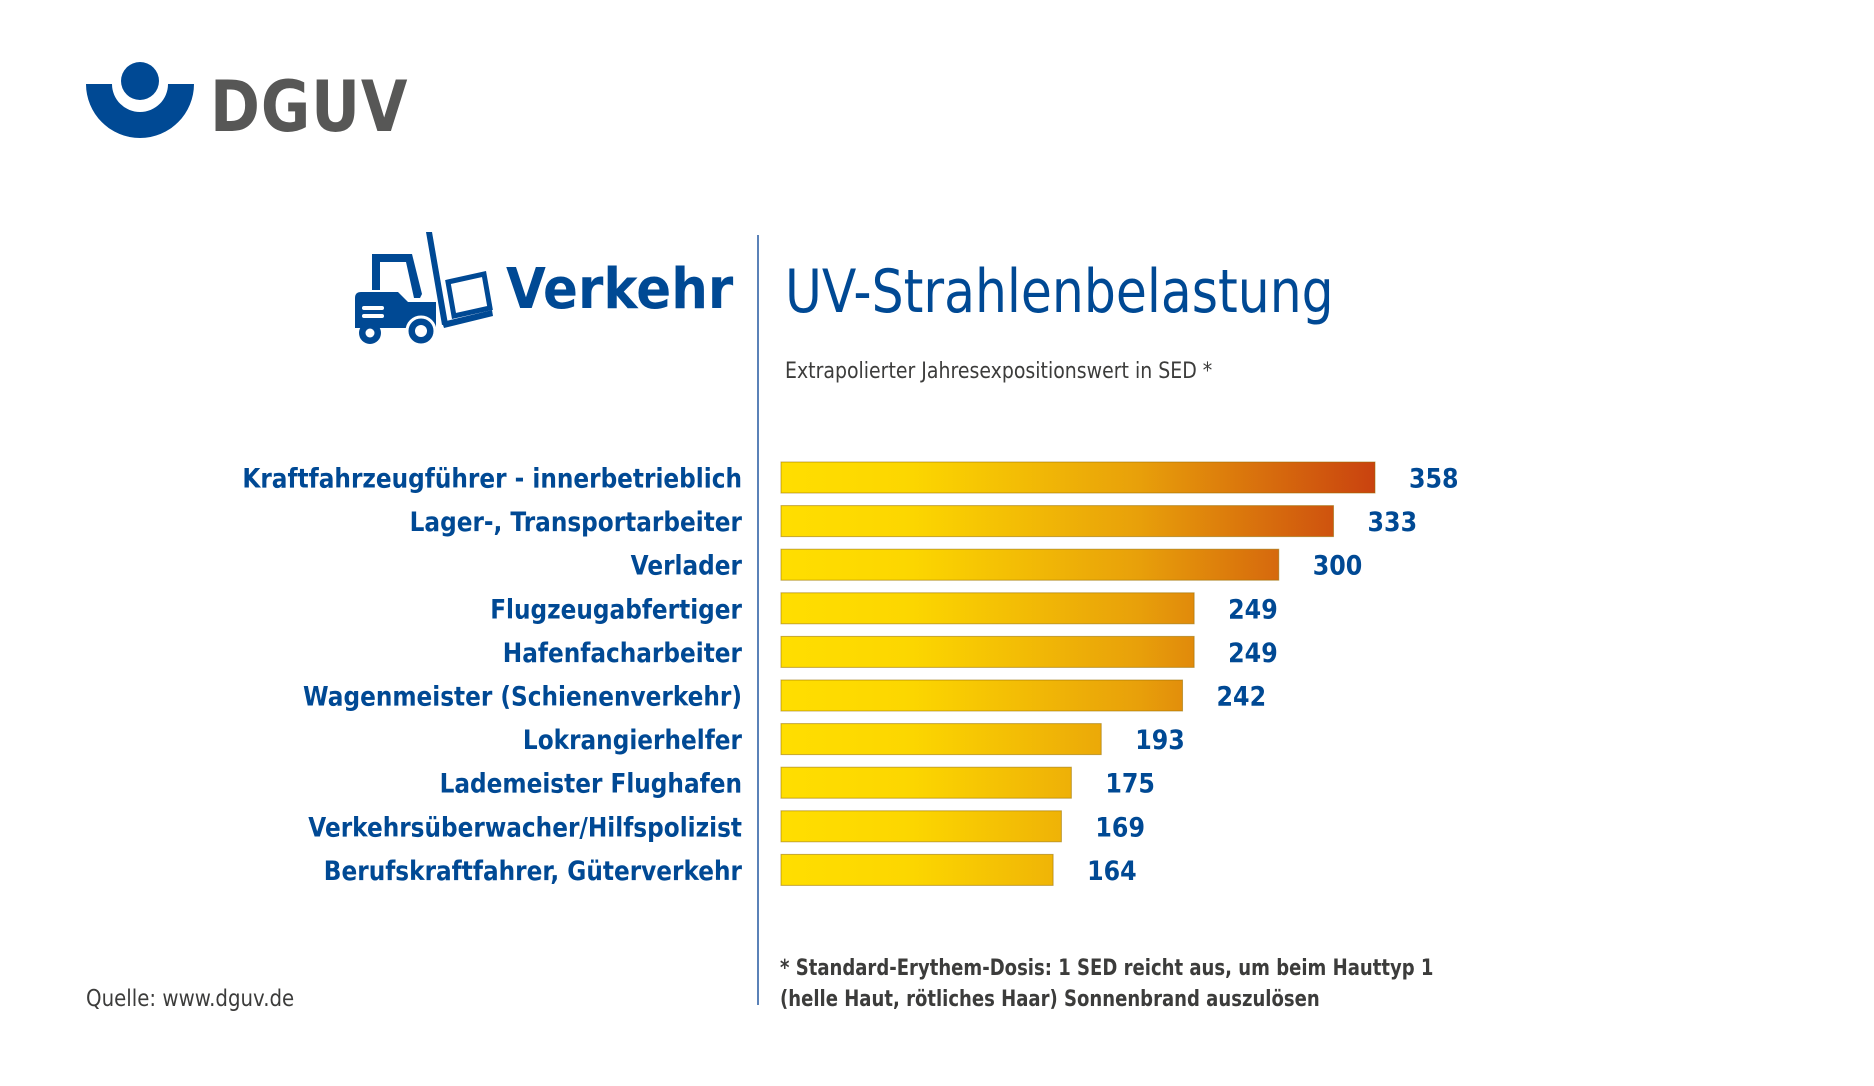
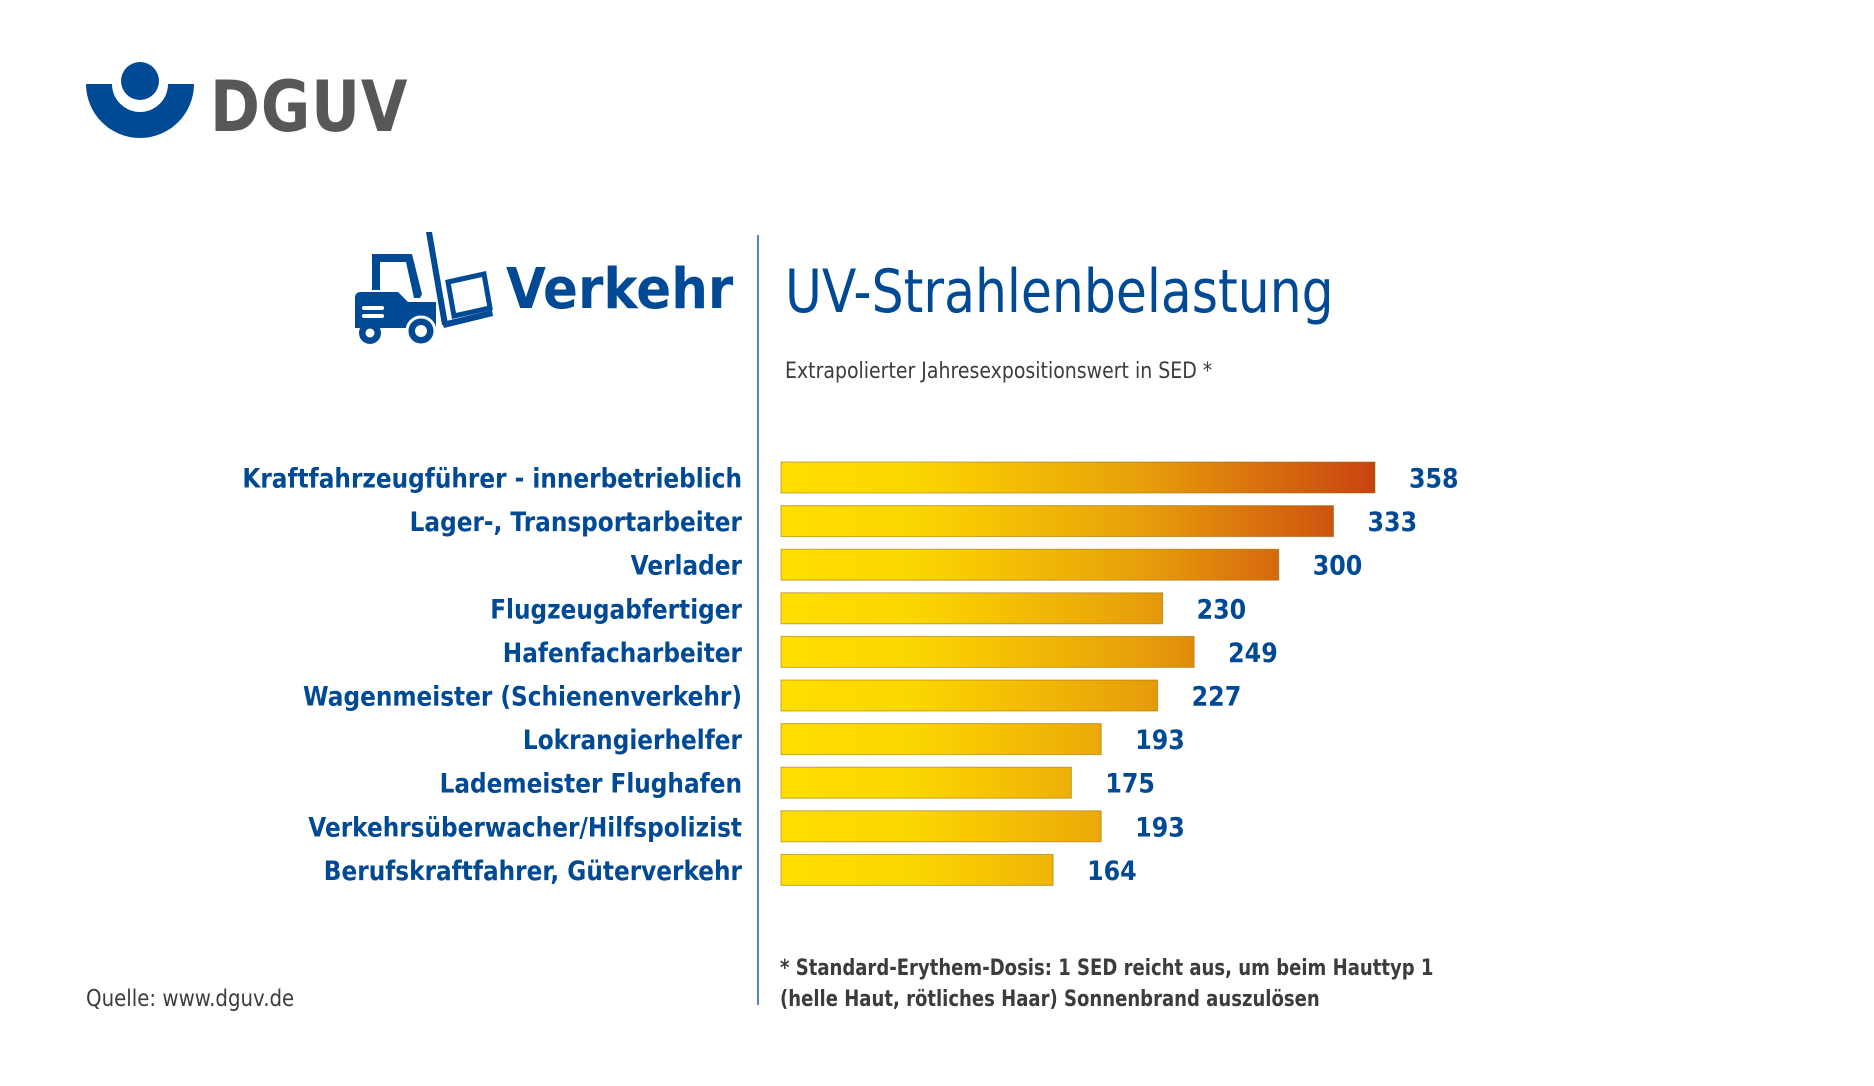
Flugzeugabfertiger: 249 -> 230
Wagenmeister (Schienenverkehr): 242 -> 227
Verkehrsüberwacher/Hilfspolizist: 169 -> 193
